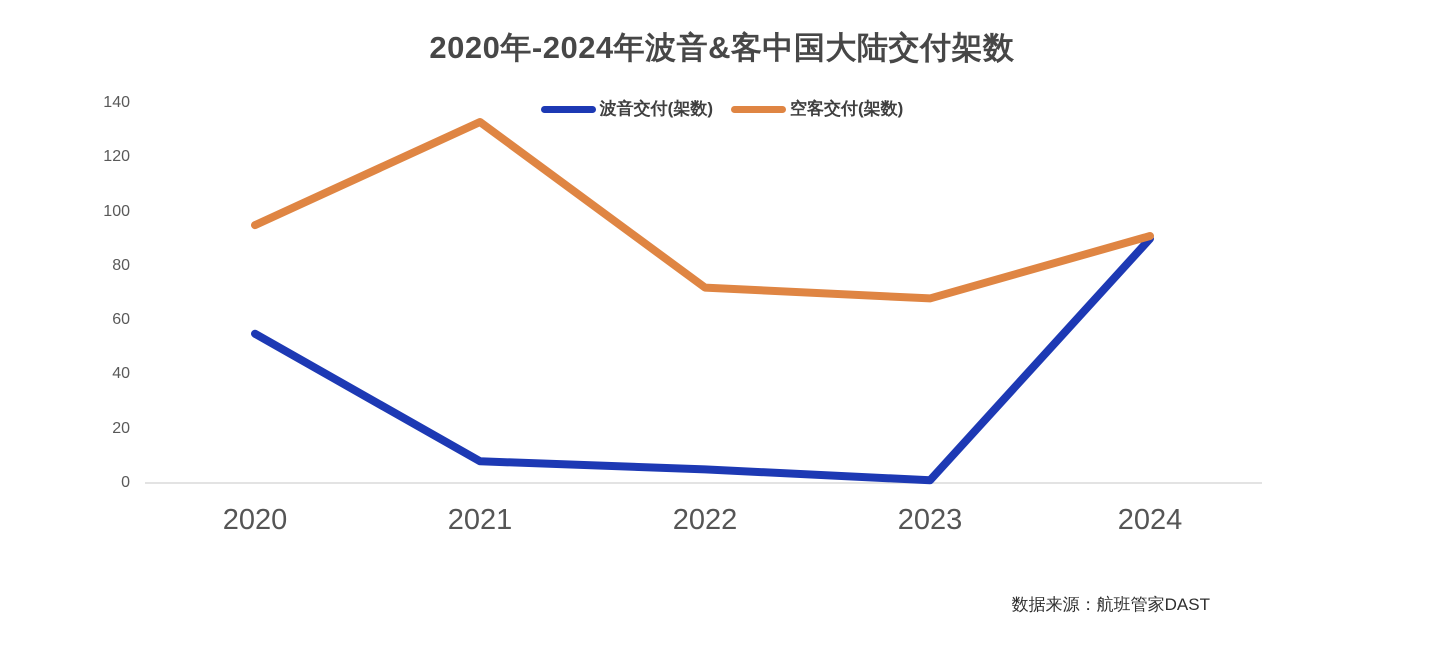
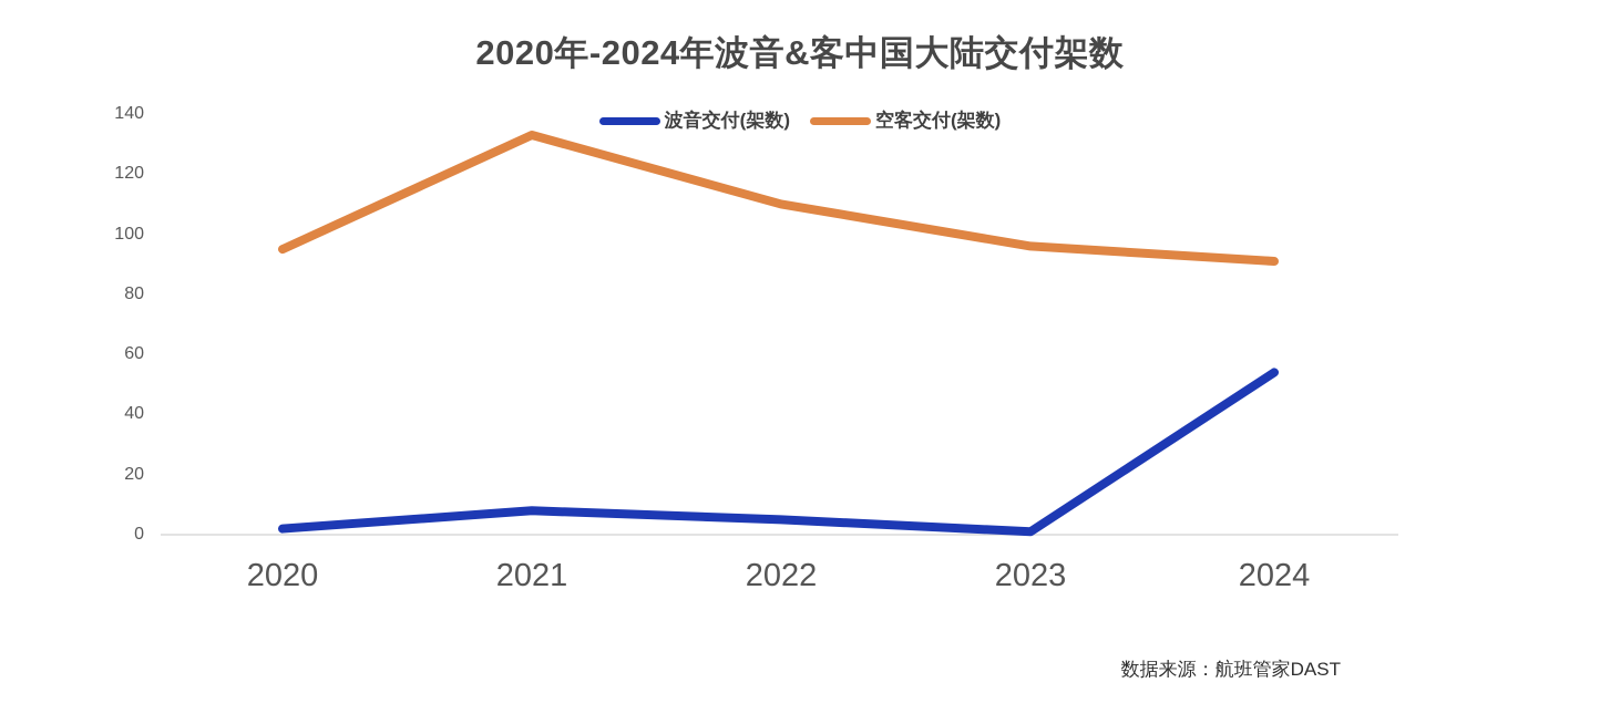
波音交付(架数)/2020: 55 -> 2
空客交付(架数)/2022: 72 -> 110
空客交付(架数)/2023: 68 -> 96
波音交付(架数)/2024: 90 -> 54
